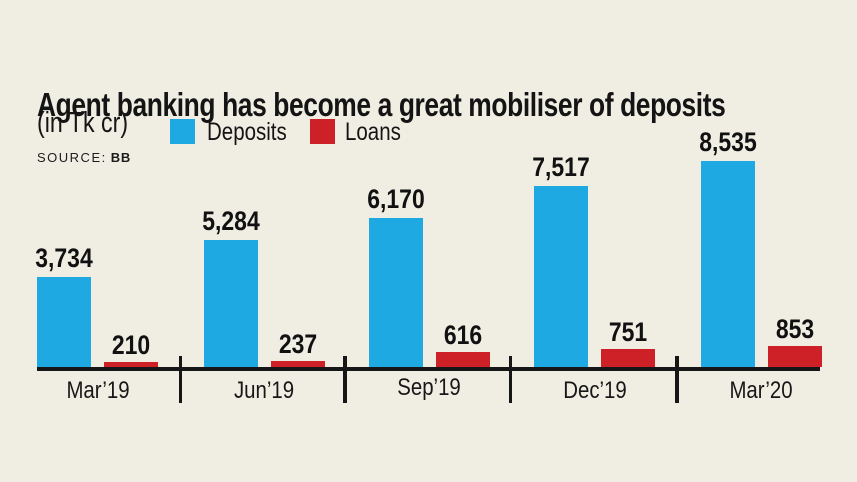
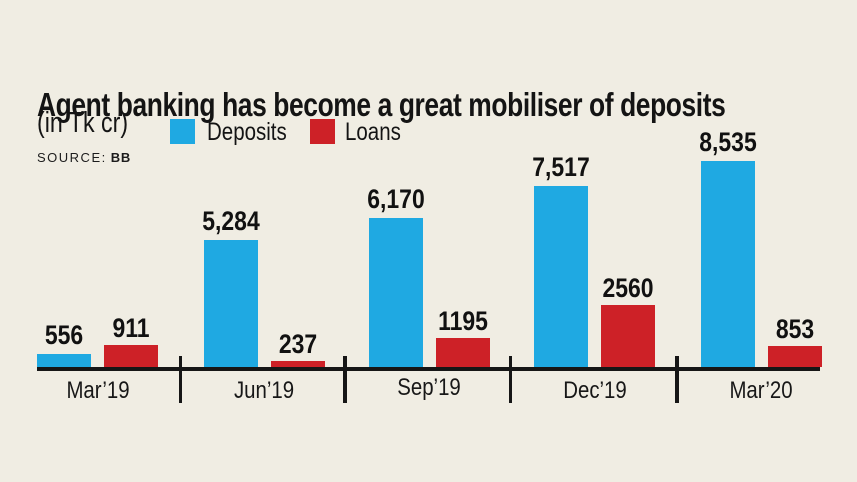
Deposits/Mar’19: 3,734 -> 556
Loans/Mar’19: 210 -> 911
Loans/Sep’19: 616 -> 1195
Loans/Dec’19: 751 -> 2560
